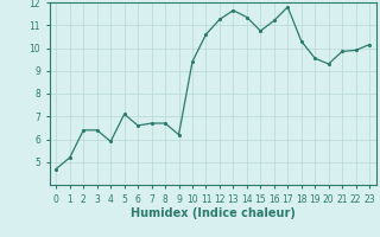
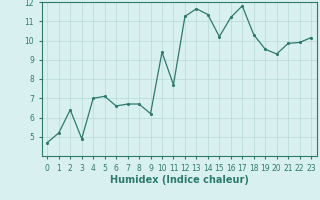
3: 6.4 -> 4.9
4: 5.9 -> 7.0
11: 10.6 -> 7.7
15: 10.8 -> 10.2
